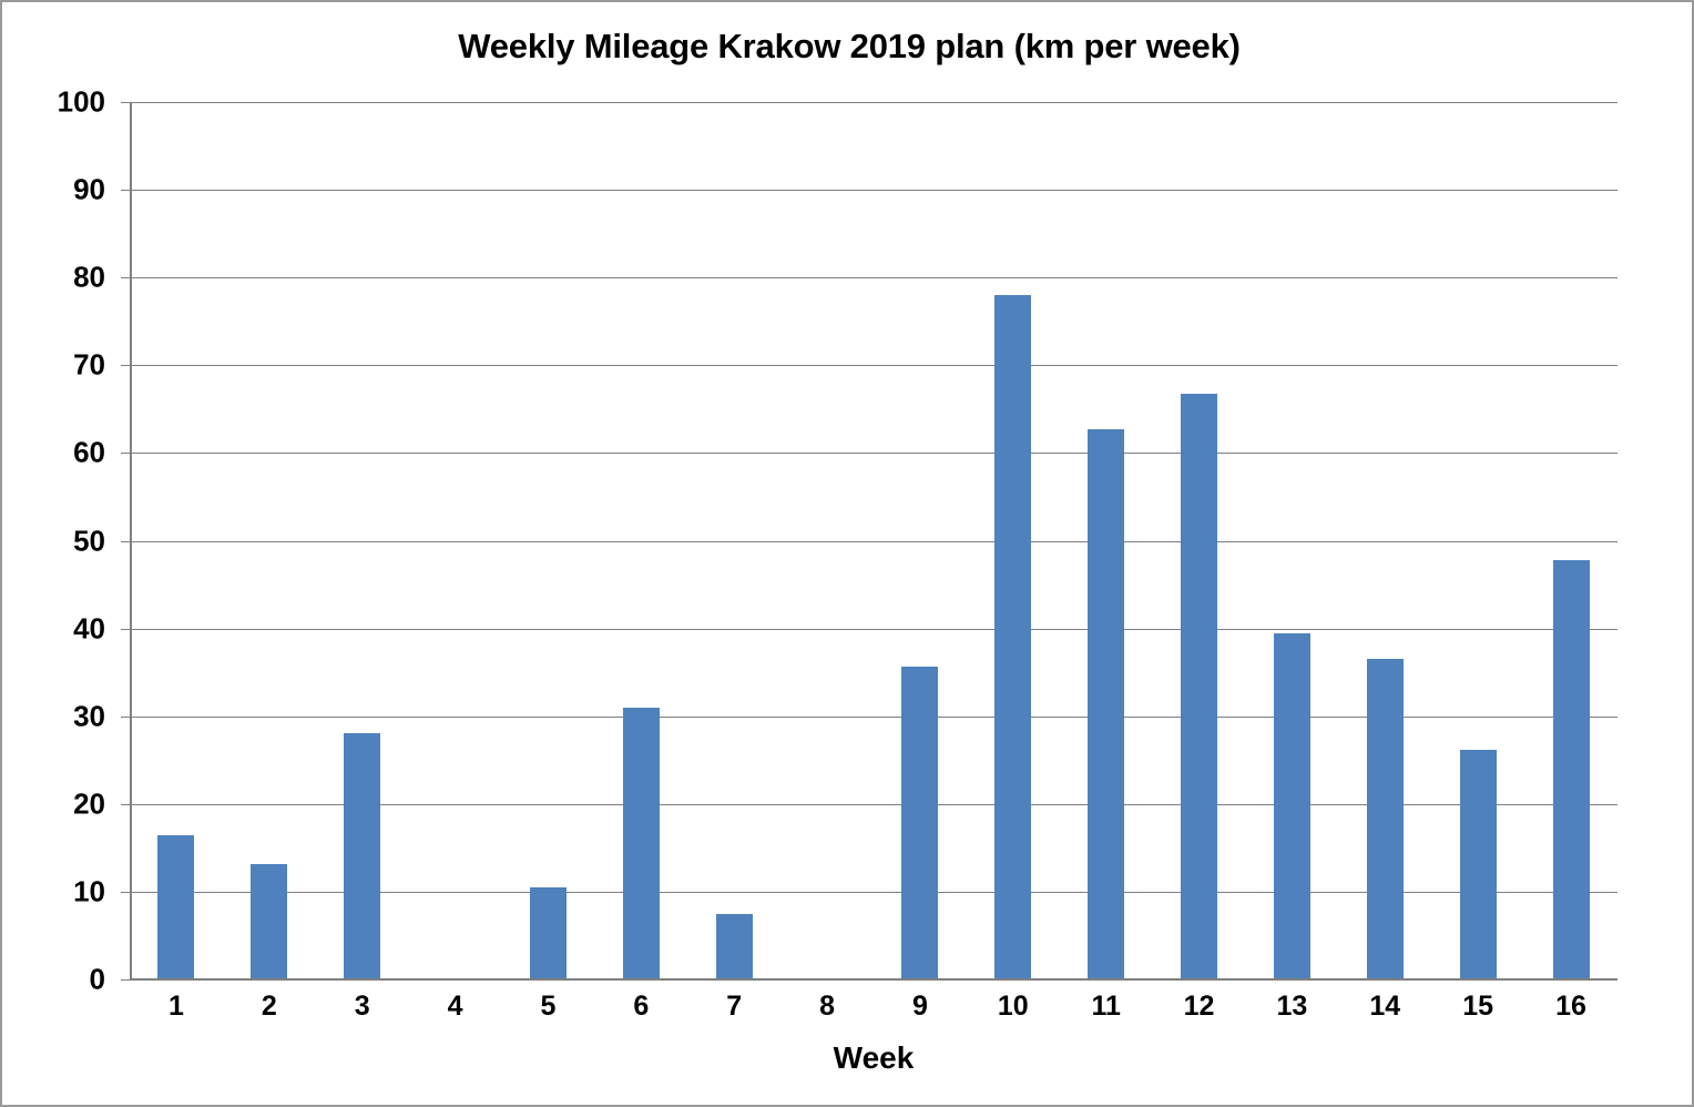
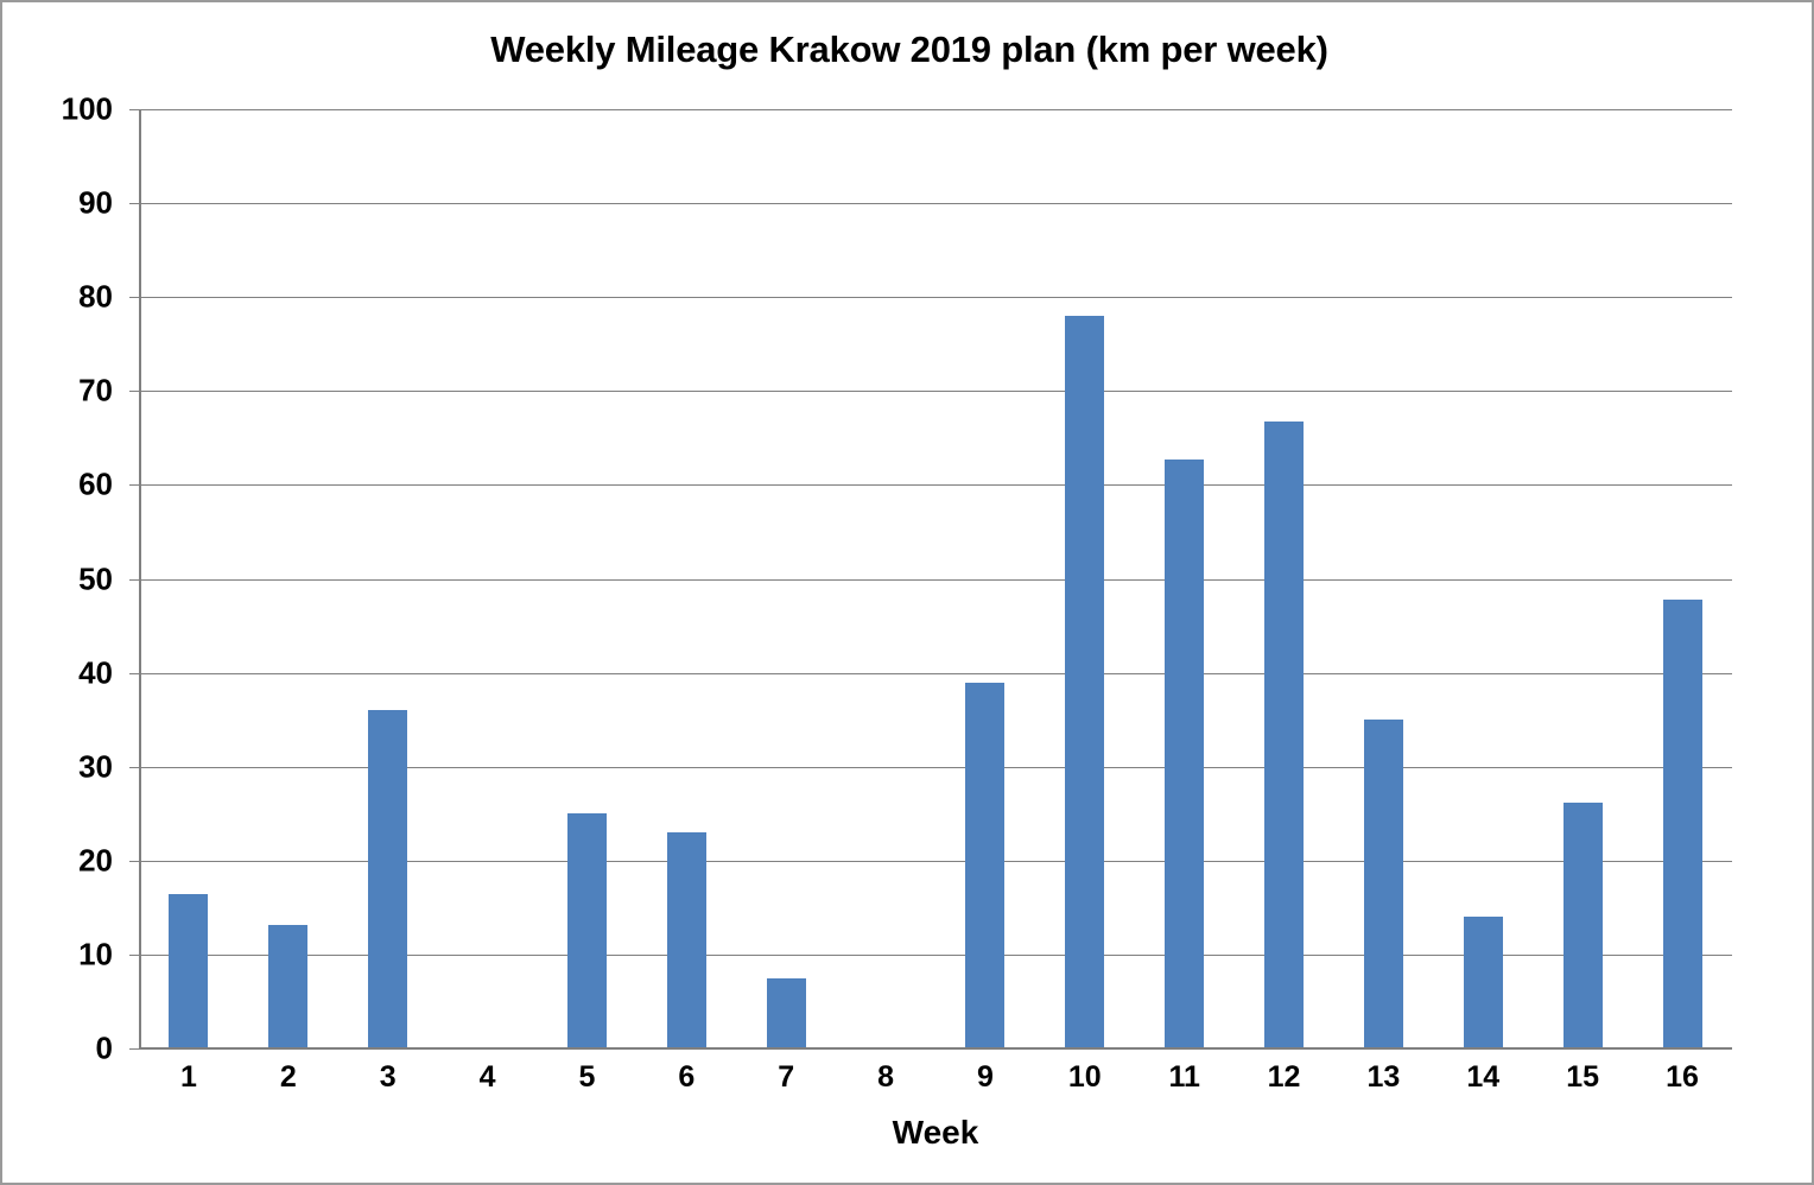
3: 28 -> 36
5: 10 -> 25
6: 31 -> 23
9: 36 -> 39
13: 40 -> 35
14: 37 -> 14
